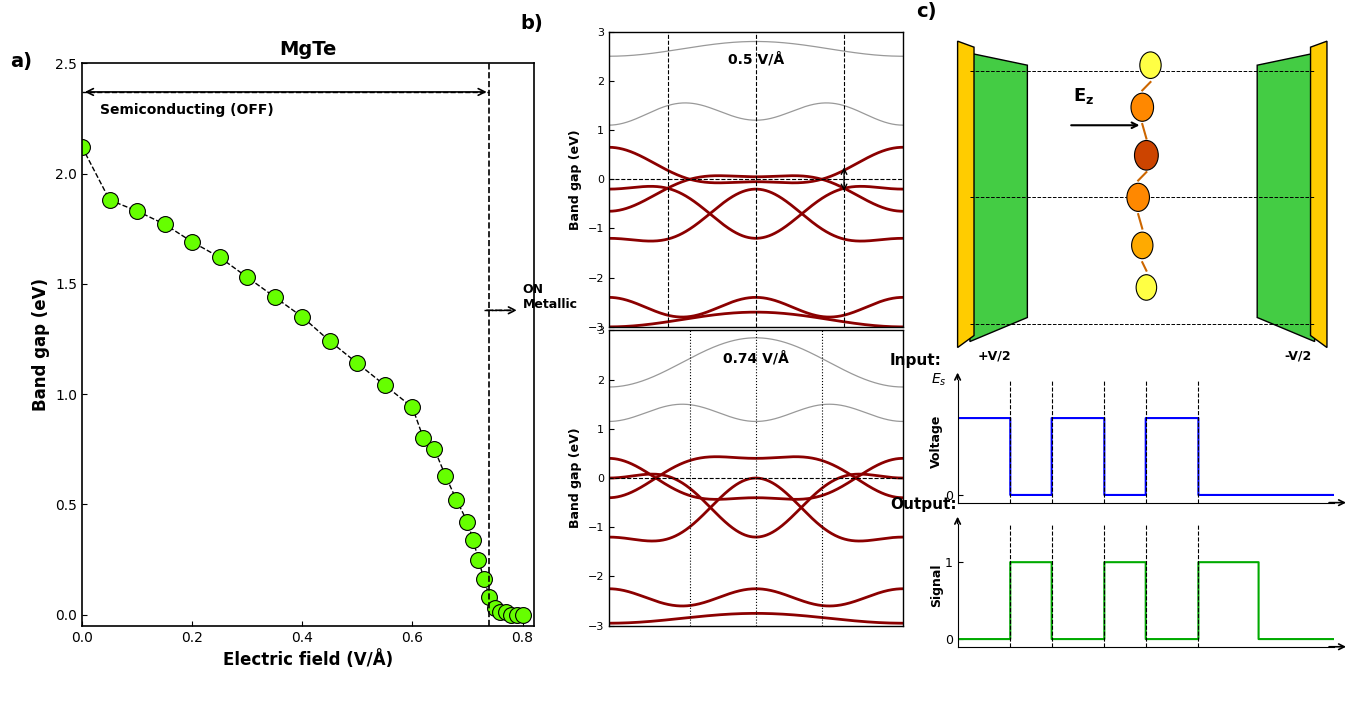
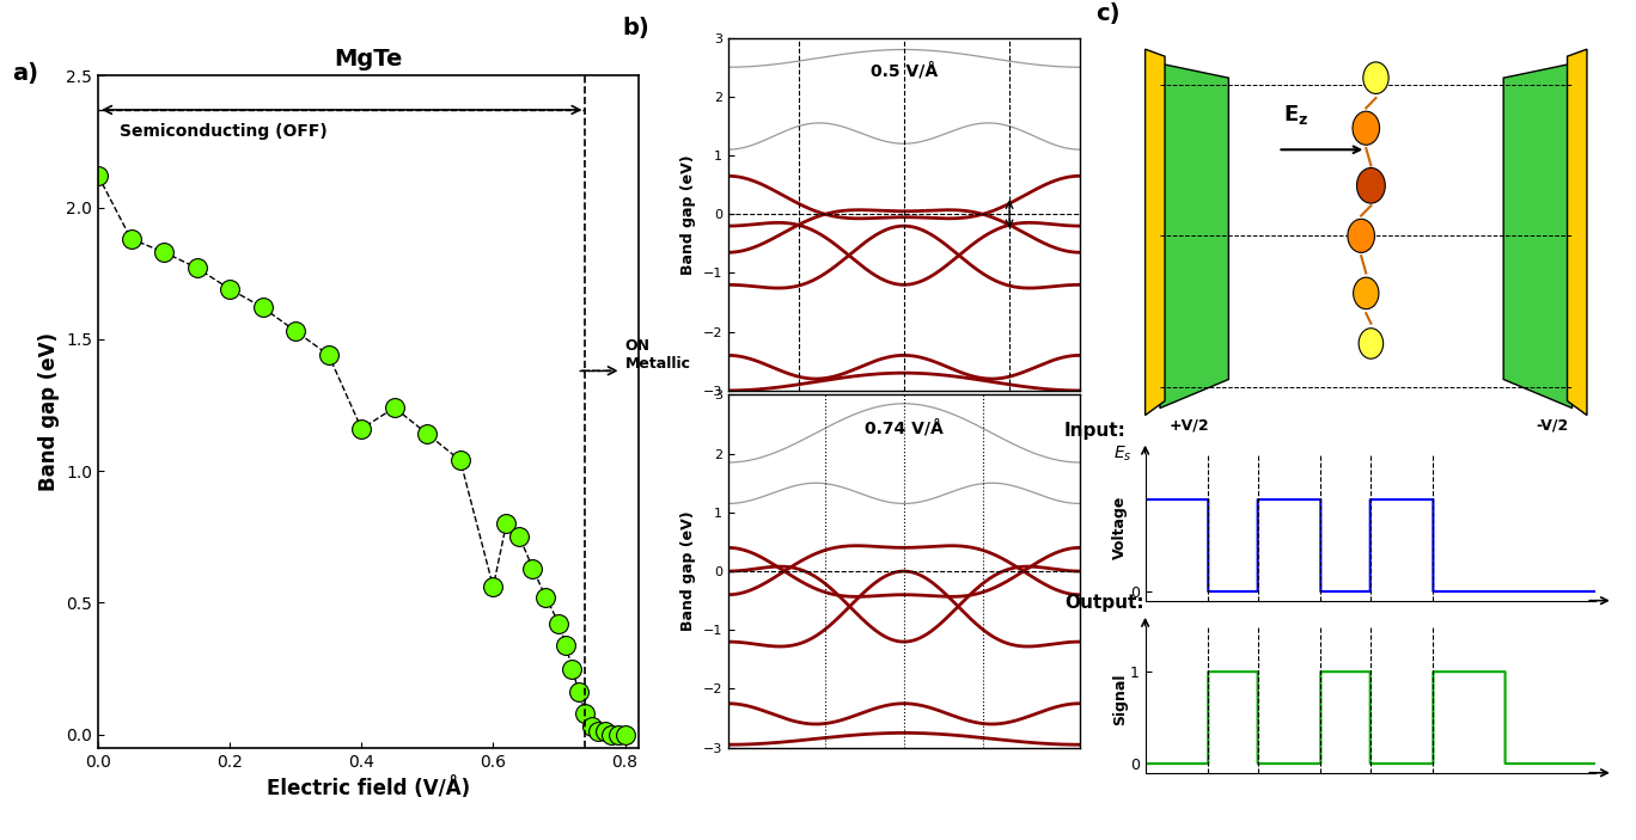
MgTe/0.4: 1.35 -> 1.16
MgTe/0.6: 0.94 -> 0.56
